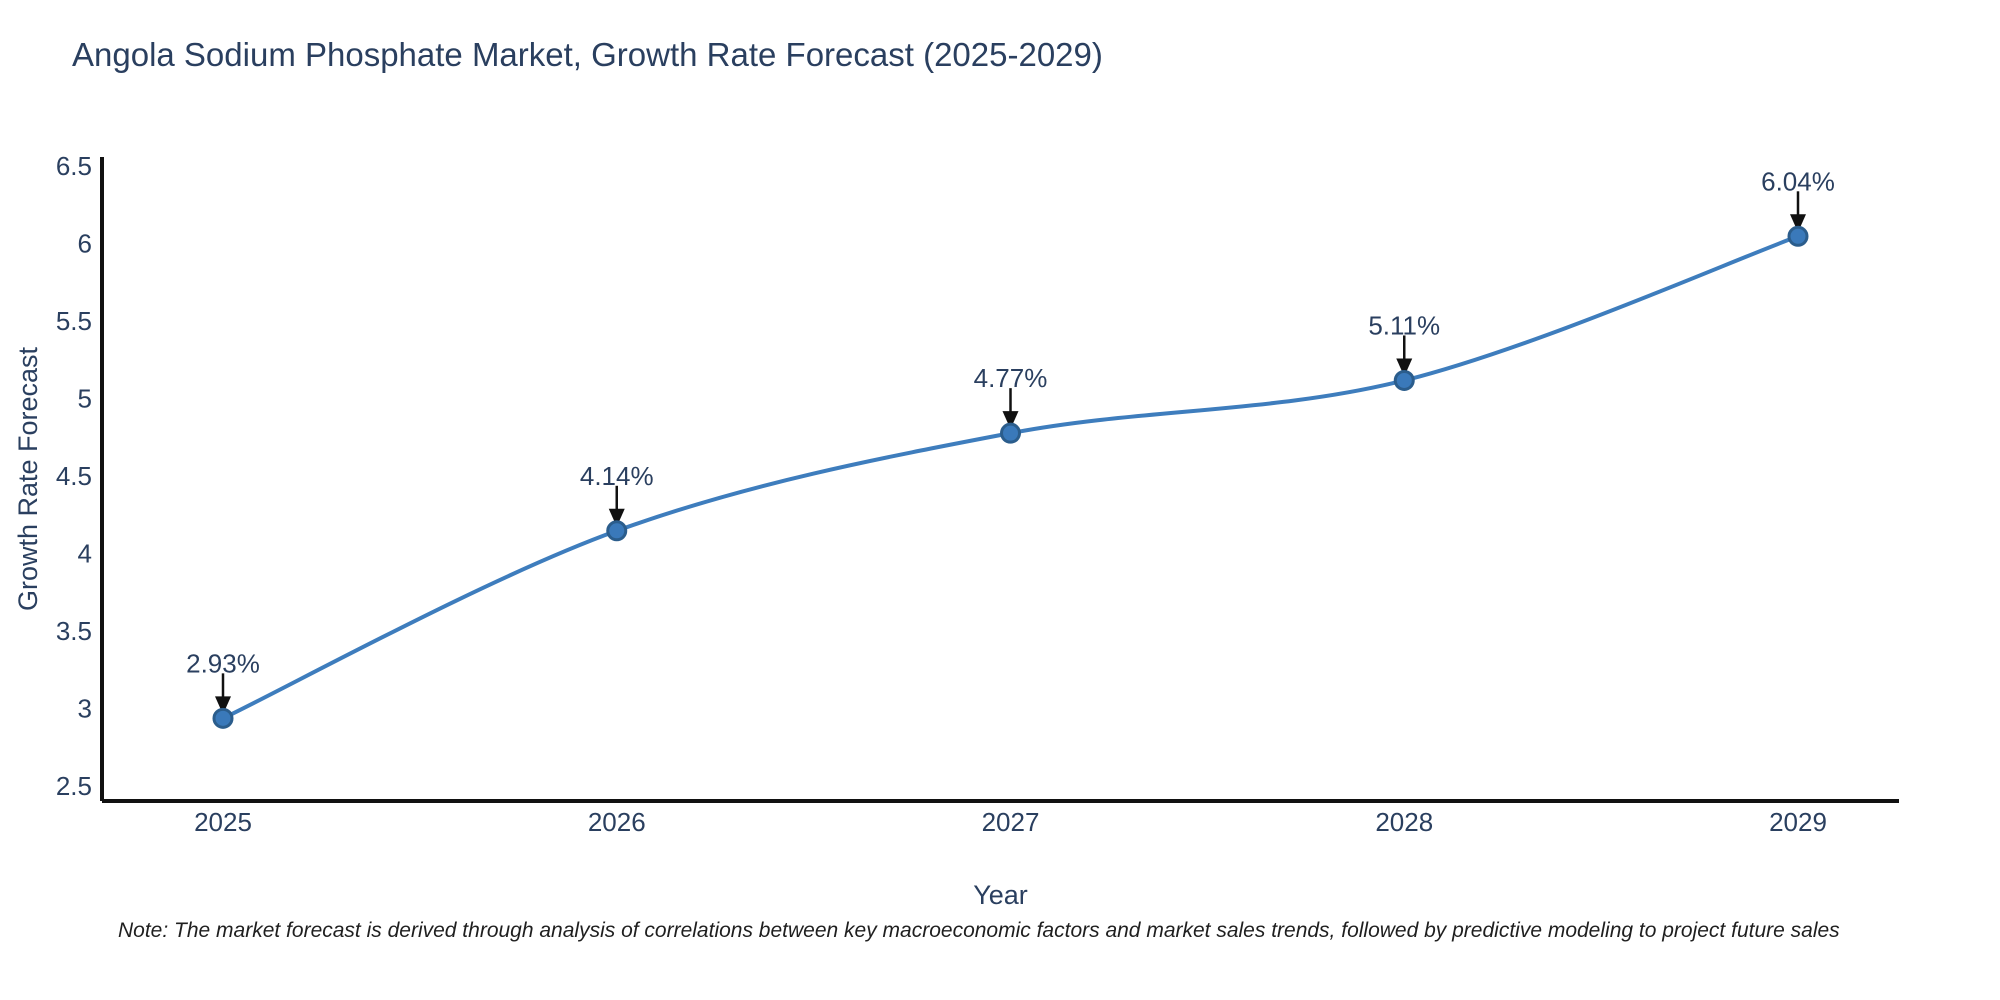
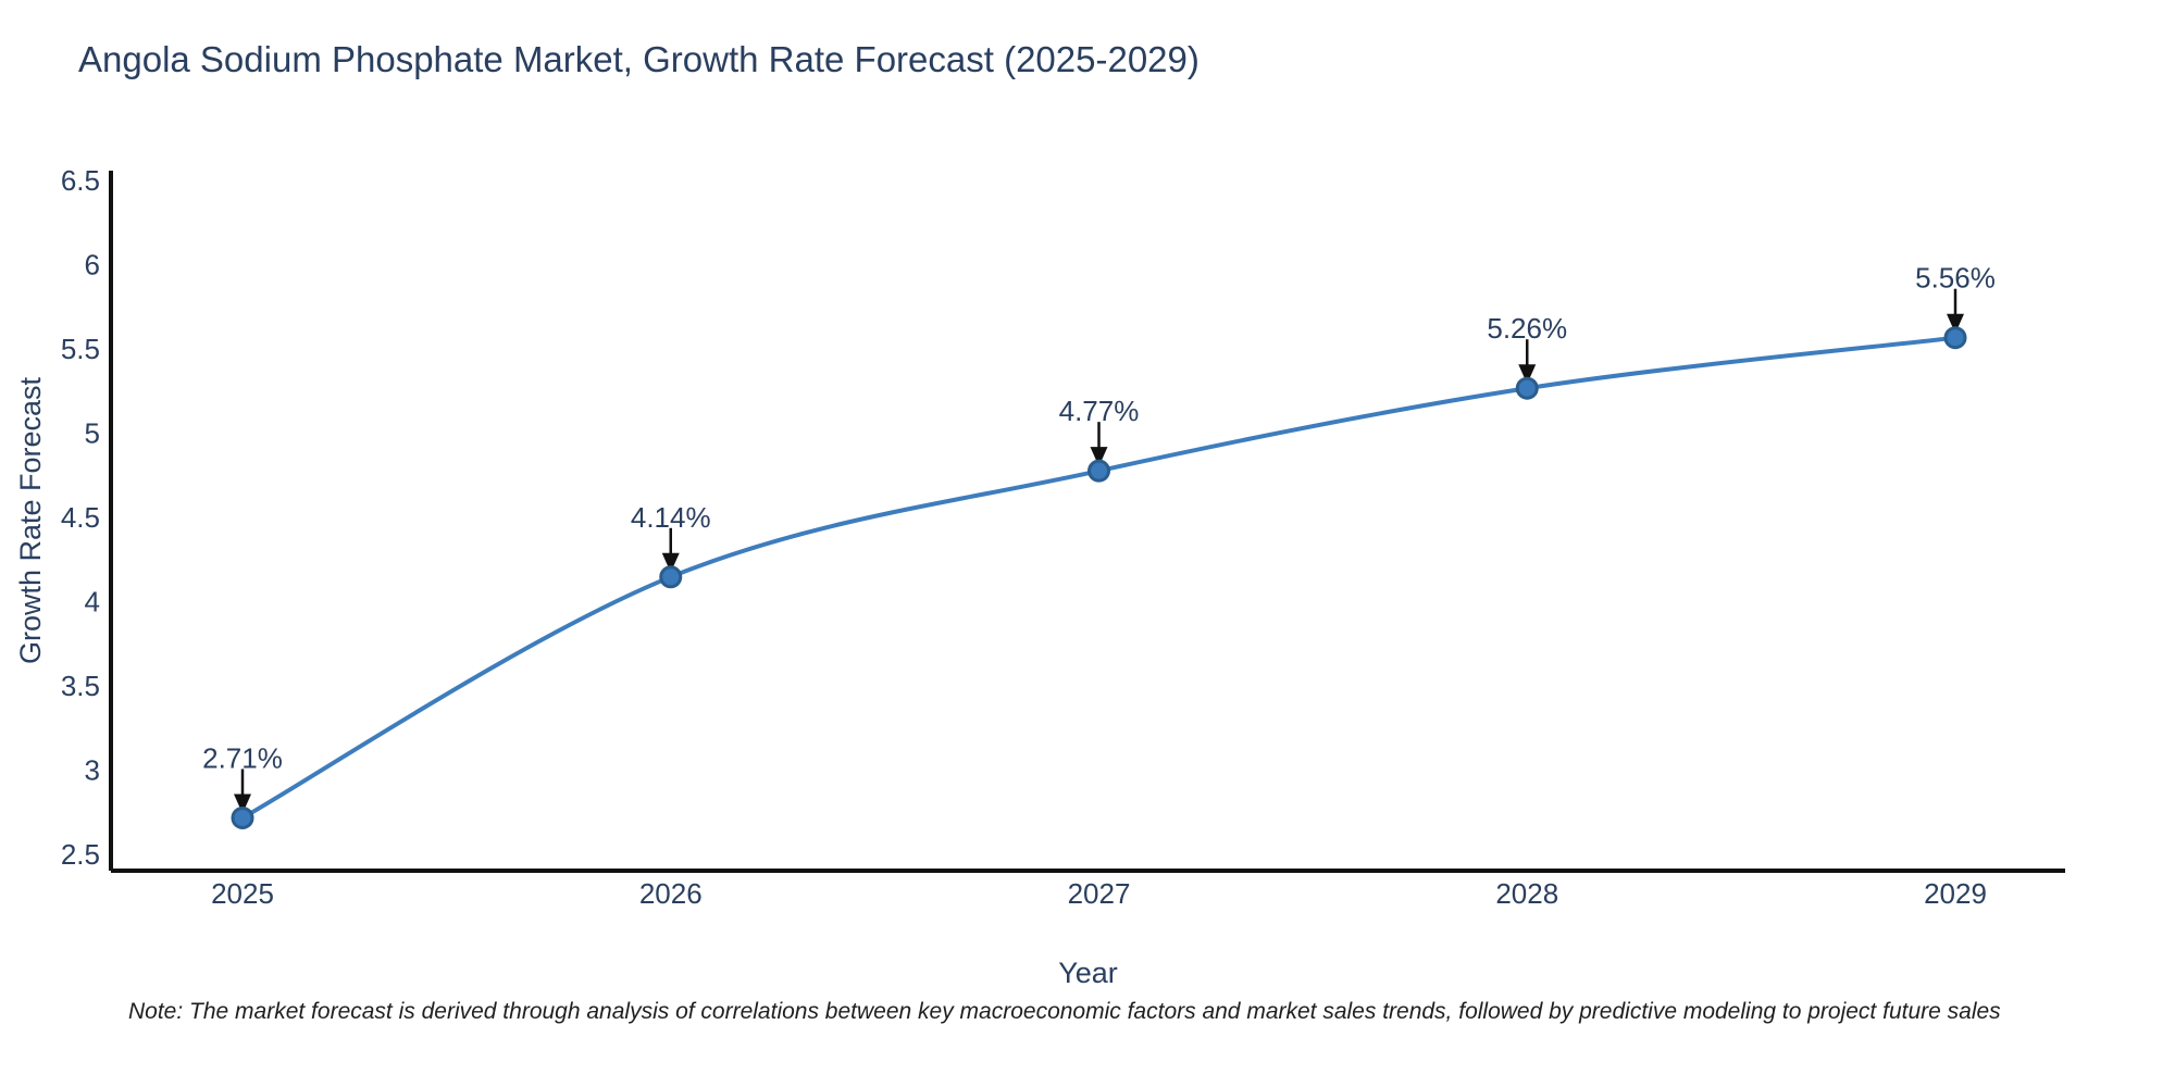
2025: 2.93% -> 2.71%
2028: 5.11% -> 5.26%
2029: 6.04% -> 5.56%
